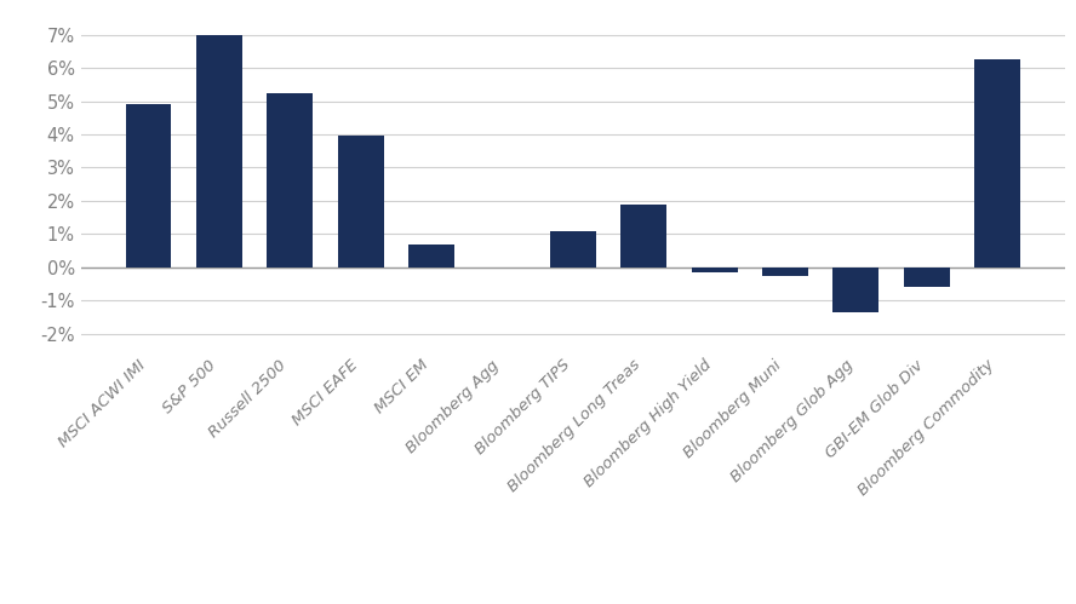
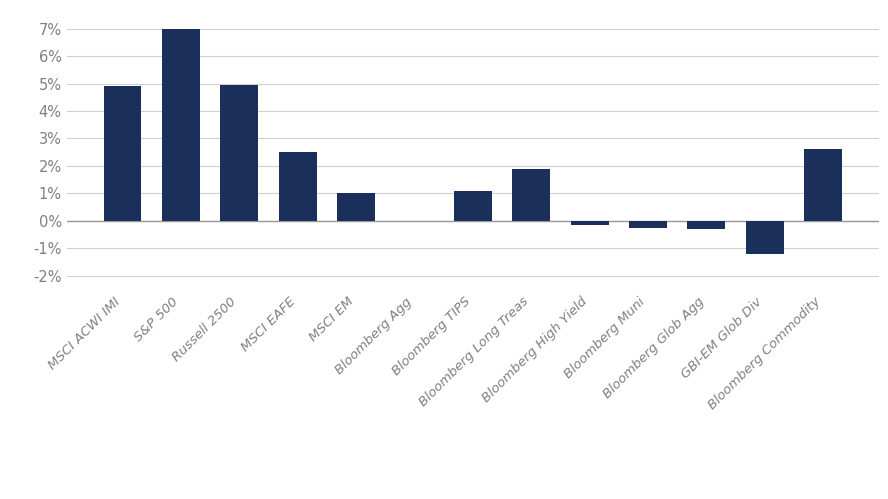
Russell 2500: 5.25% -> 4.95%
MSCI EAFE: 3.95% -> 2.50%
MSCI EM: 0.70% -> 1.00%
Bloomberg Glob Agg: -1.35% -> -0.30%
GBI-EM Glob Div: -0.60% -> -1.20%
Bloomberg Commodity: 6.25% -> 2.60%
